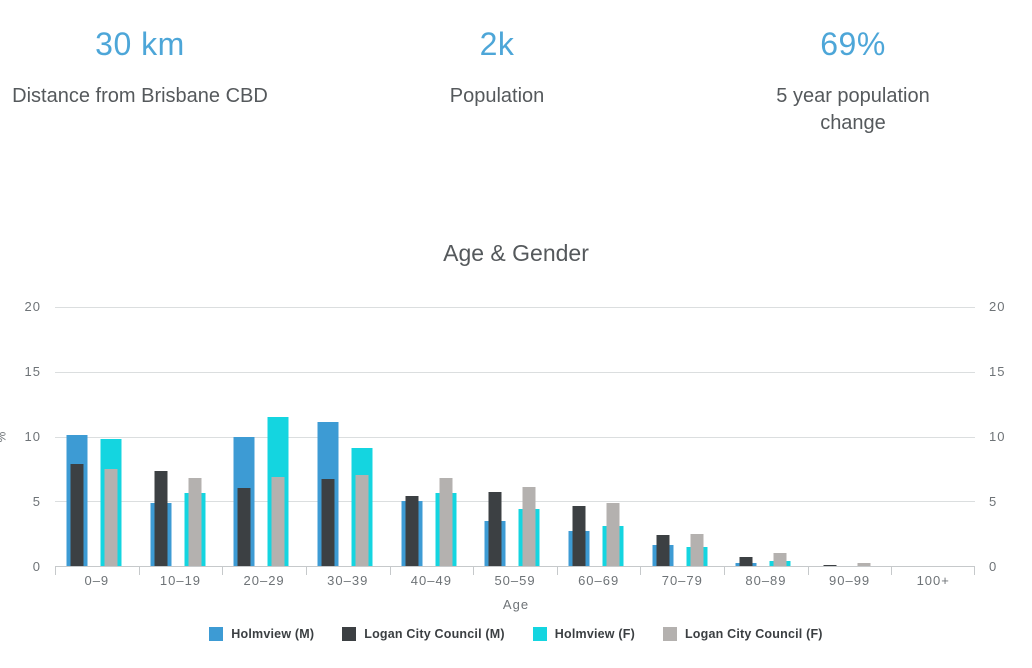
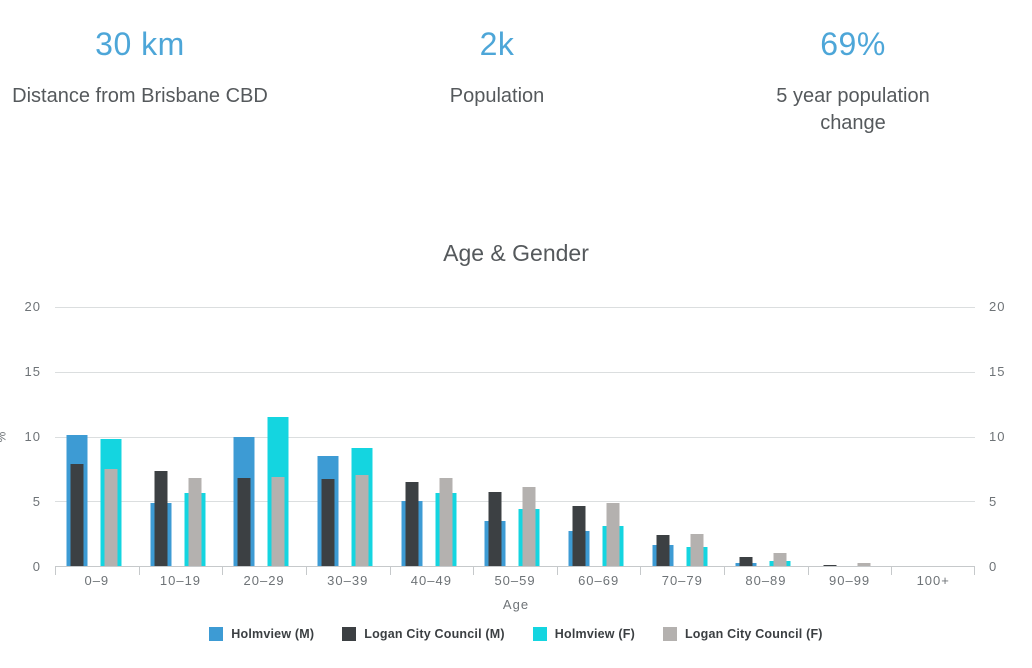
Logan City Council (M)/20–29: 6.0 -> 6.8
Holmview (M)/30–39: 11.1 -> 8.5
Logan City Council (M)/40–49: 5.4 -> 6.5
